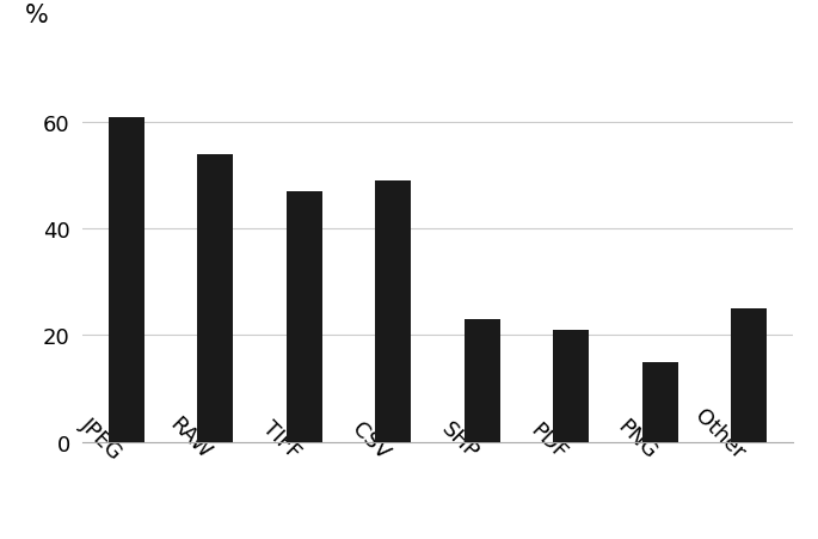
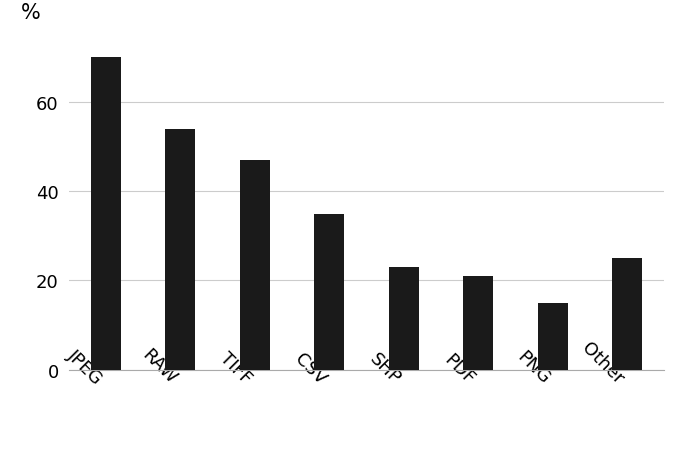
JPEG: 61 -> 70
CSV: 49 -> 35
